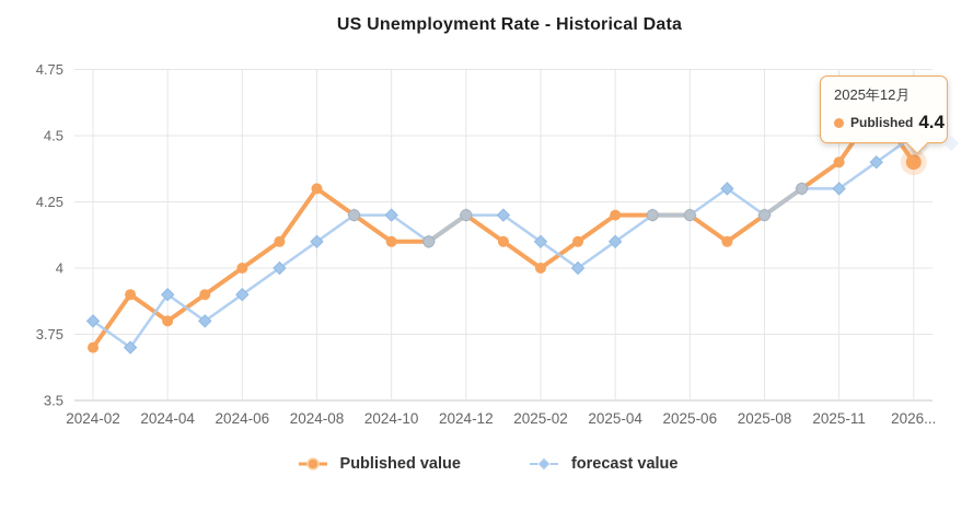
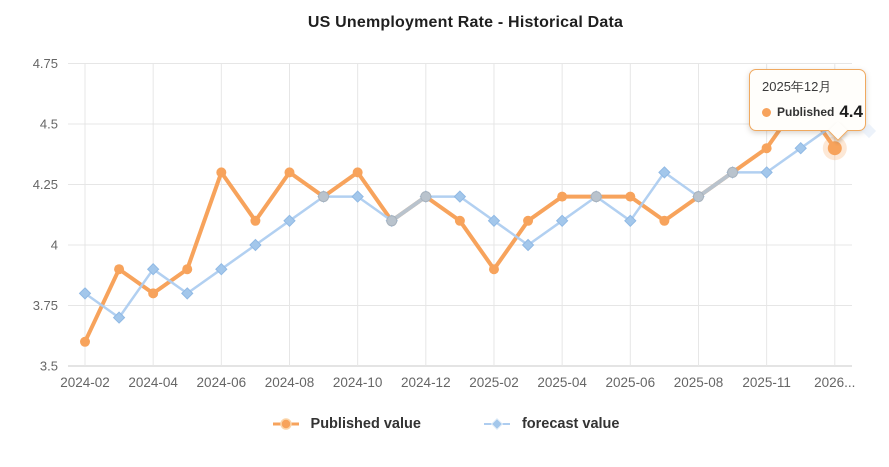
Published value/2024-02: 3.7 -> 3.6
Published value/2024-06: 4.0 -> 4.3
Published value/2024-10: 4.1 -> 4.3
Published value/2025-02: 4.0 -> 3.9
forecast value/2025-06: 4.2 -> 4.1
